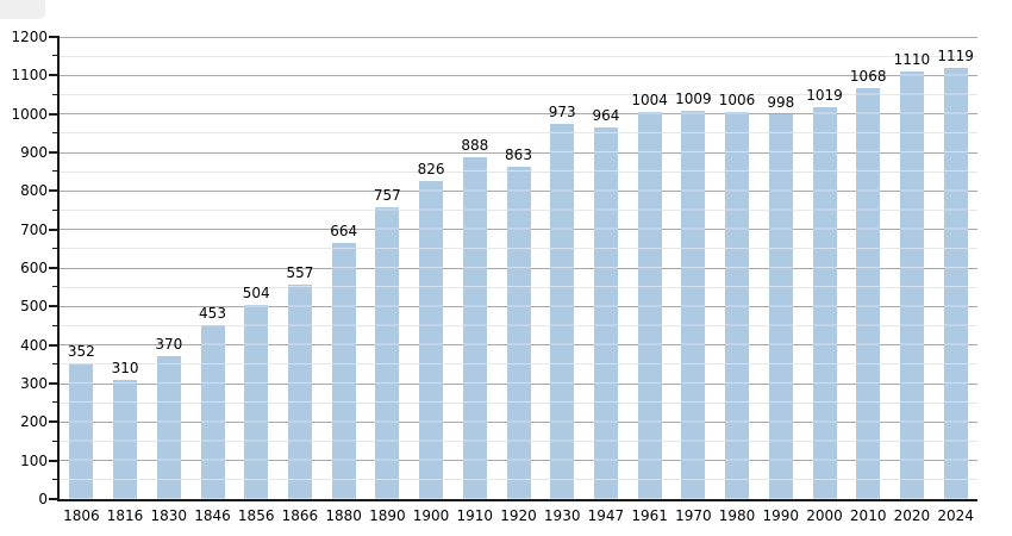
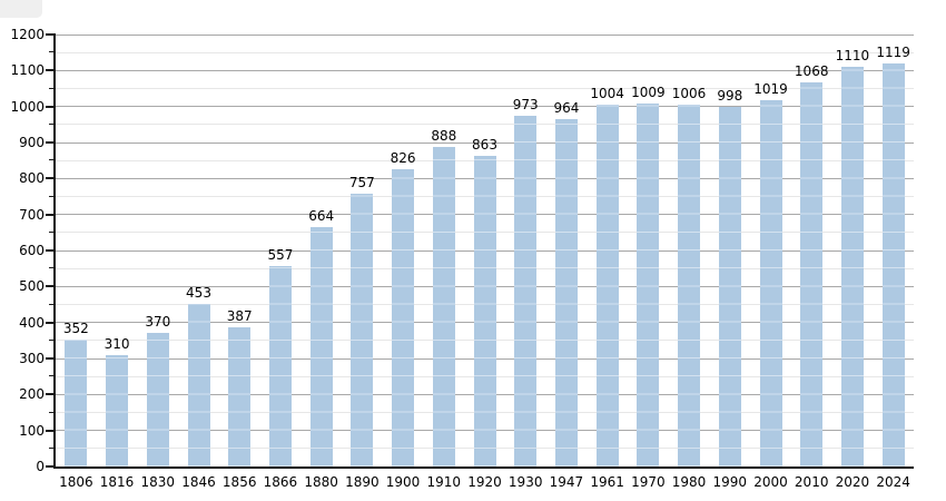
1856: 504 -> 387
